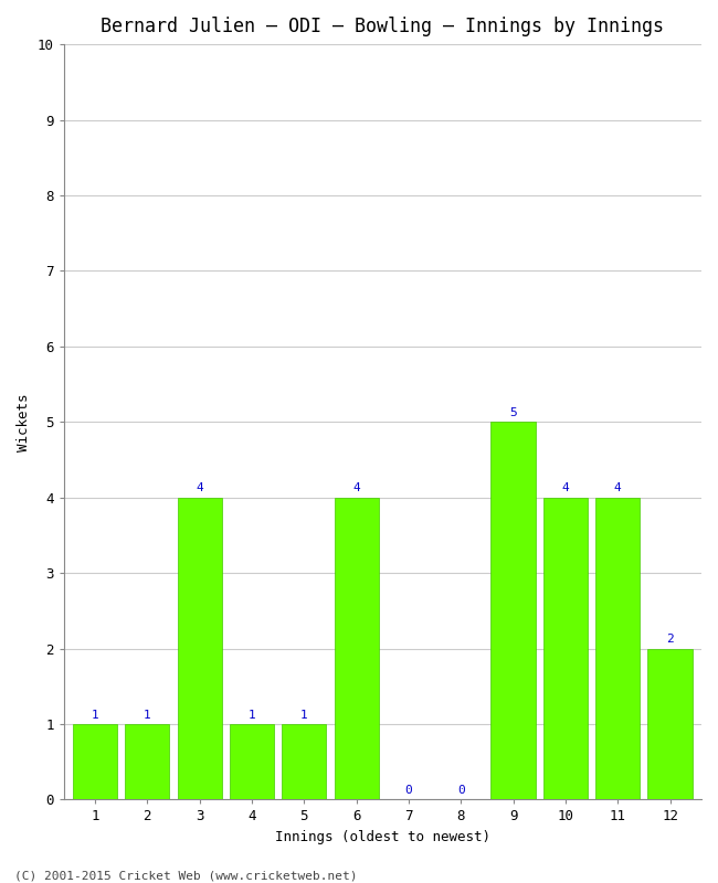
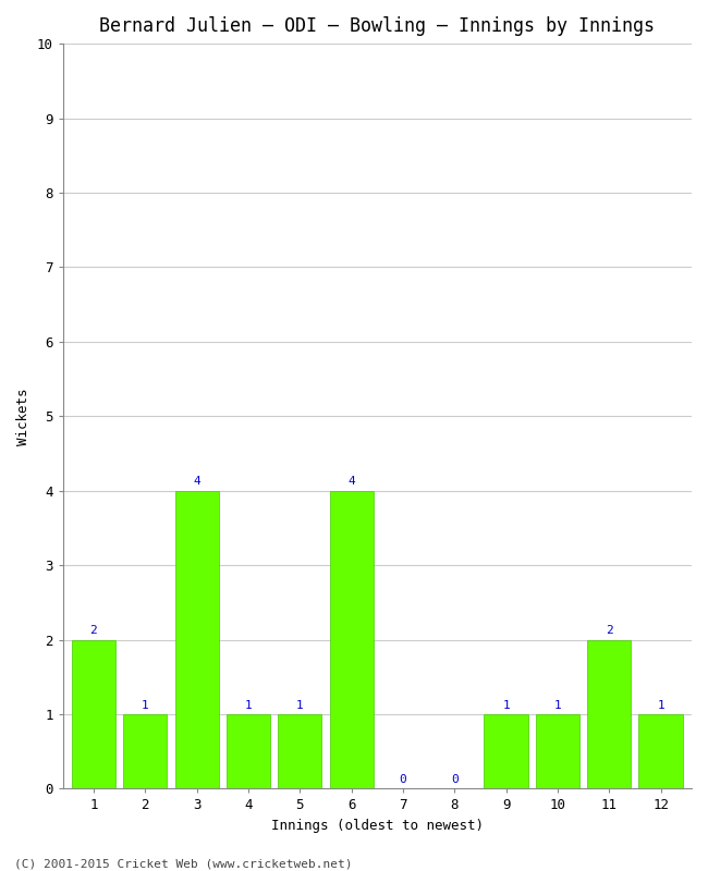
1: 1 -> 2
9: 5 -> 1
10: 4 -> 1
11: 4 -> 2
12: 2 -> 1
